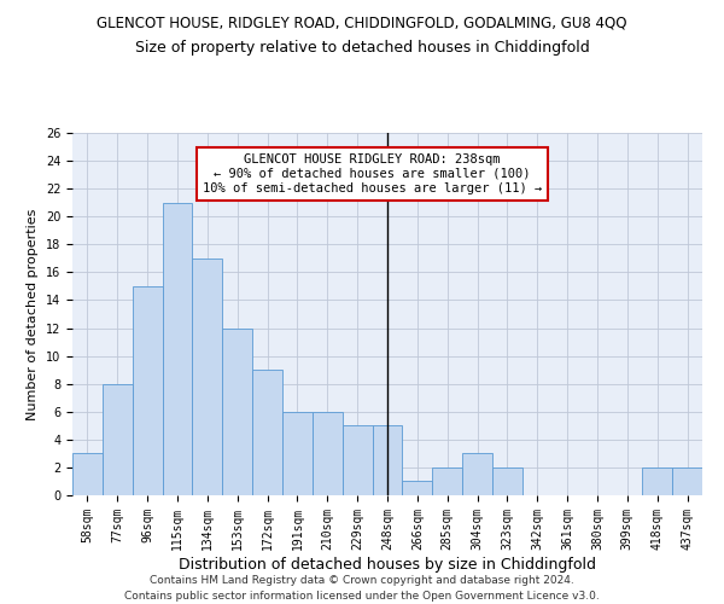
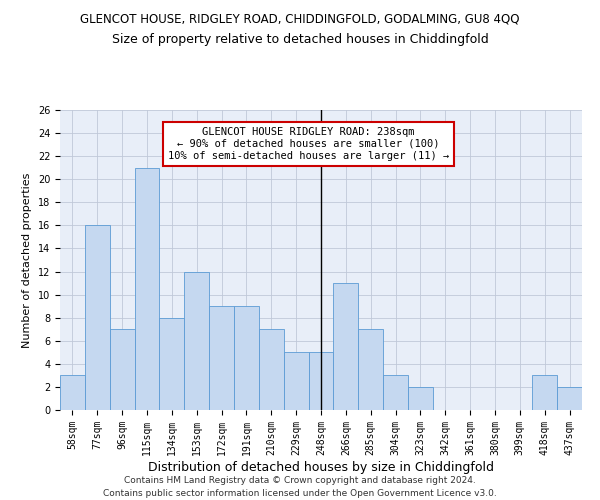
77sqm: 8 -> 16
96sqm: 15 -> 7
134sqm: 17 -> 8
191sqm: 6 -> 9
210sqm: 6 -> 7
266sqm: 1 -> 11
285sqm: 2 -> 7
418sqm: 2 -> 3
